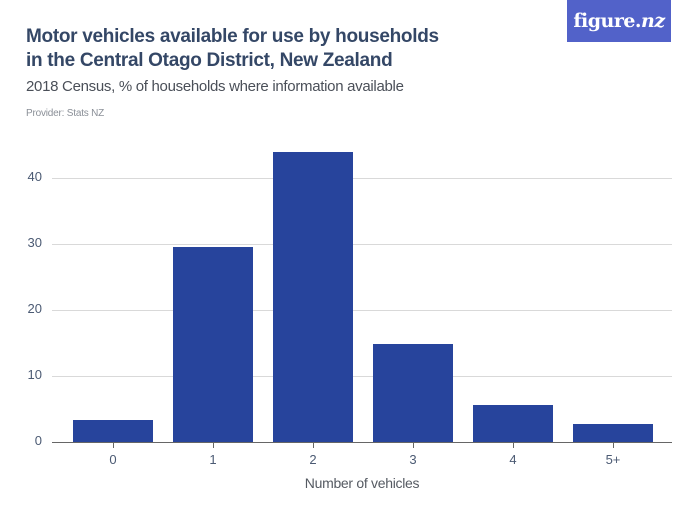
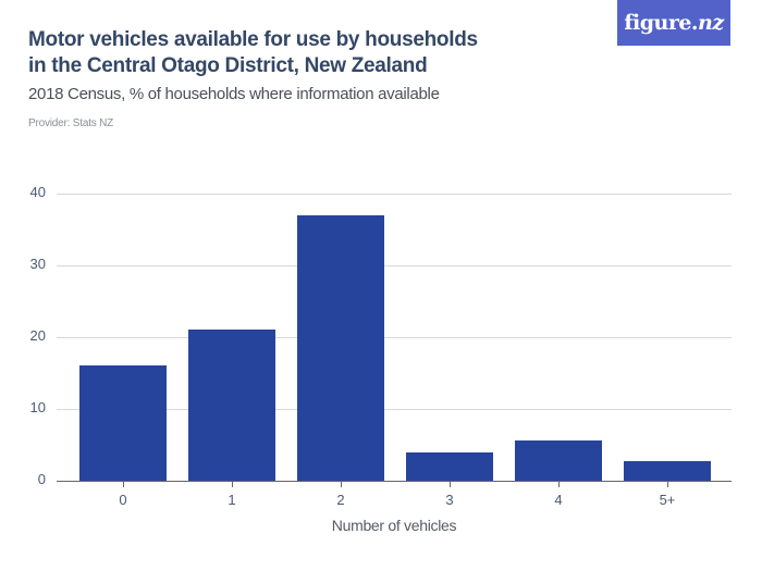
0: 3 -> 16
1: 30 -> 21
2: 44 -> 37
3: 15 -> 4
